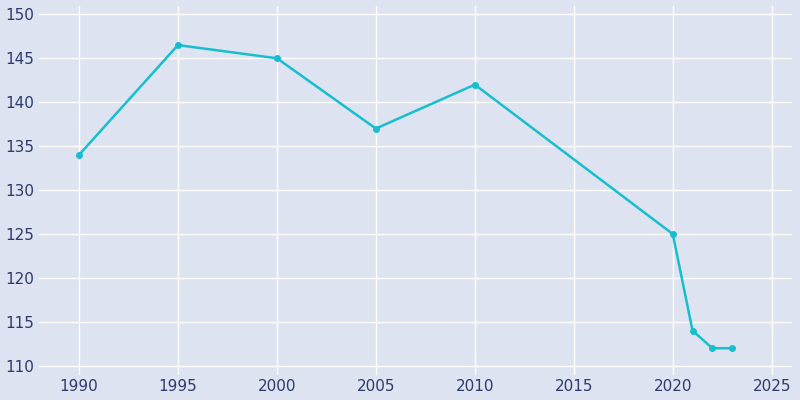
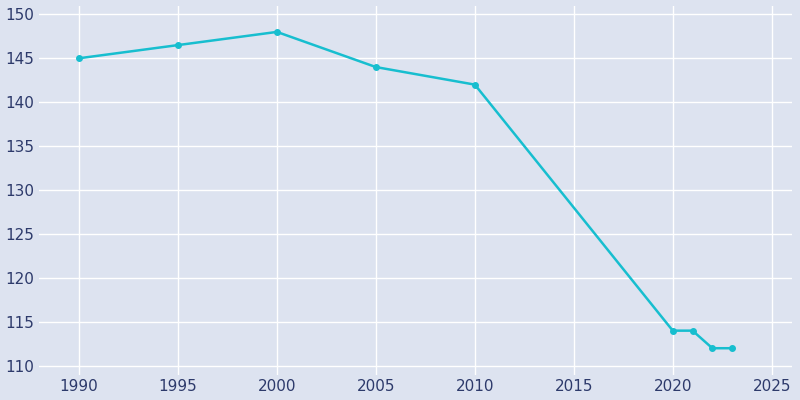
1990: 134.0 -> 145.0
2000: 145.0 -> 148.0
2005: 137.0 -> 144.0
2020: 125.0 -> 114.0
